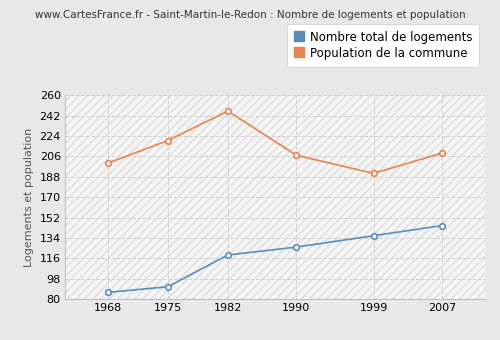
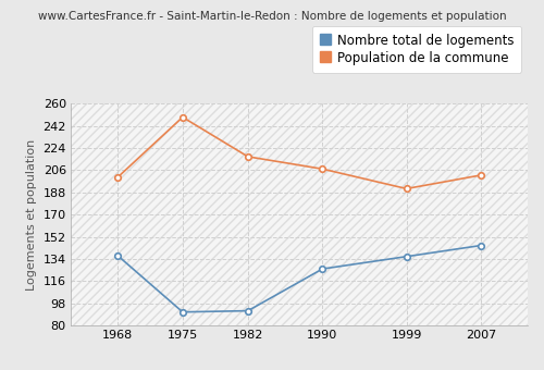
Nombre total de logements/1968: 86 -> 137
Population de la commune/1975: 220 -> 249
Nombre total de logements/1982: 119 -> 92
Population de la commune/1982: 246 -> 217
Population de la commune/2007: 209 -> 202
